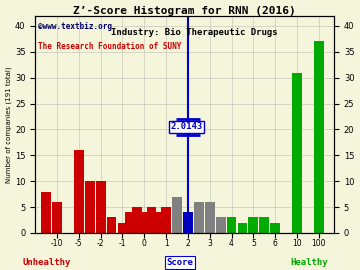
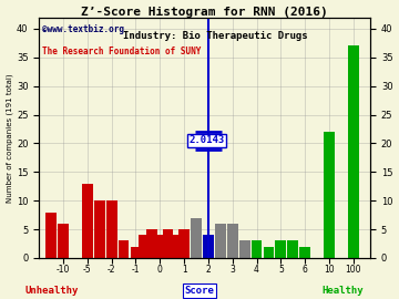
-5: 16 -> 13
10: 31 -> 22
